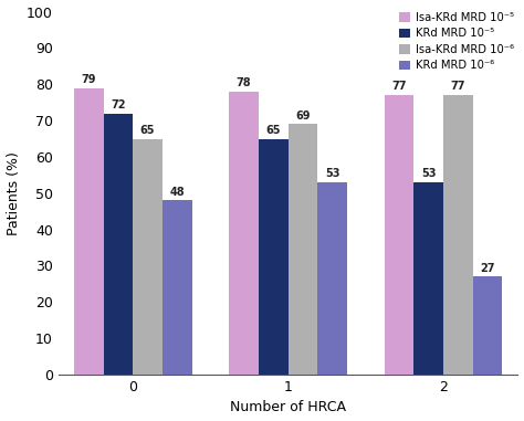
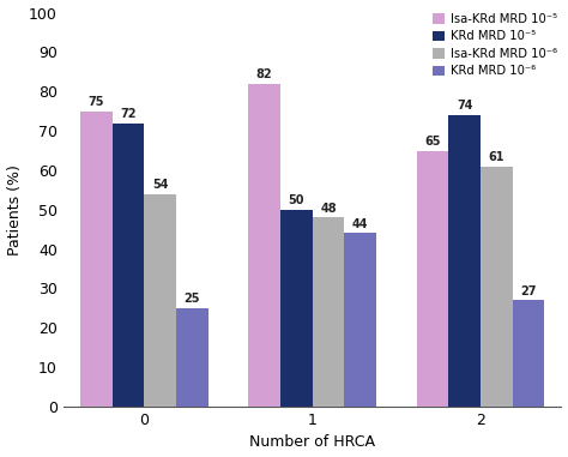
Isa-KRd MRD 10⁻⁵/0: 79 -> 75
Isa-KRd MRD 10⁻⁶/0: 65 -> 54
KRd MRD 10⁻⁶/0: 48 -> 25
Isa-KRd MRD 10⁻⁵/1: 78 -> 82
KRd MRD 10⁻⁵/1: 65 -> 50
Isa-KRd MRD 10⁻⁶/1: 69 -> 48
KRd MRD 10⁻⁶/1: 53 -> 44
Isa-KRd MRD 10⁻⁵/2: 77 -> 65
KRd MRD 10⁻⁵/2: 53 -> 74
Isa-KRd MRD 10⁻⁶/2: 77 -> 61
